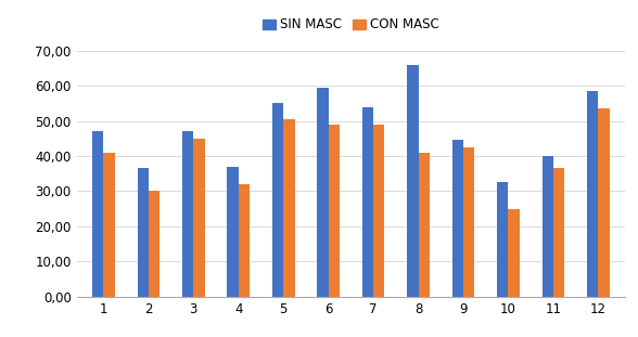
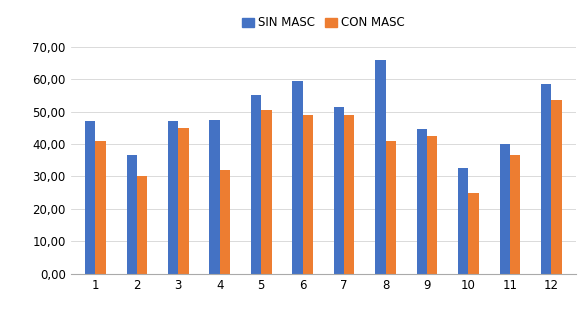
SIN MASC/4: 37,0 -> 47,5
SIN MASC/7: 54,0 -> 51,5
